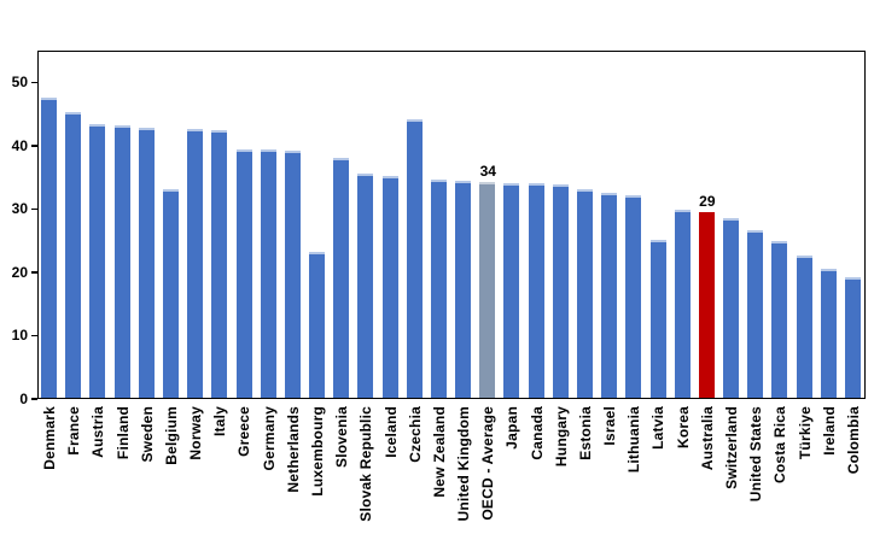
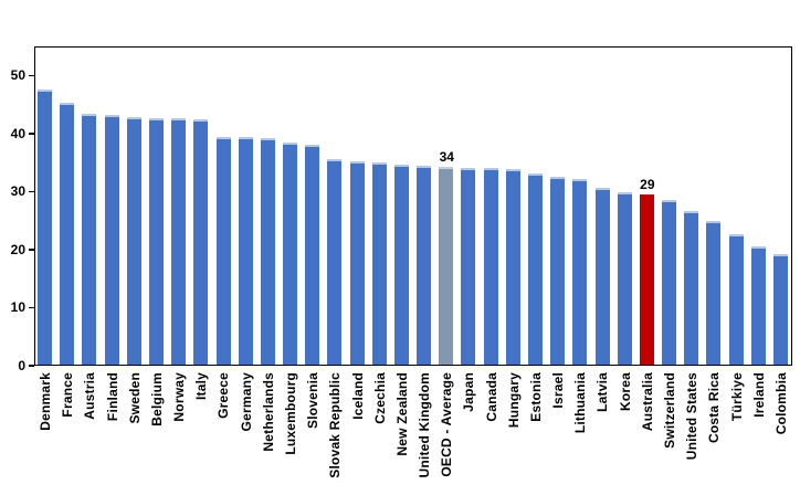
Belgium: 33 -> 42
Luxembourg: 23 -> 38
Czechia: 44 -> 35
Latvia: 25 -> 30
